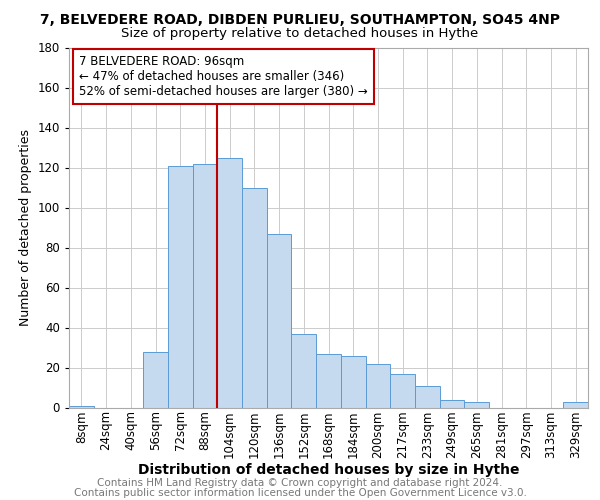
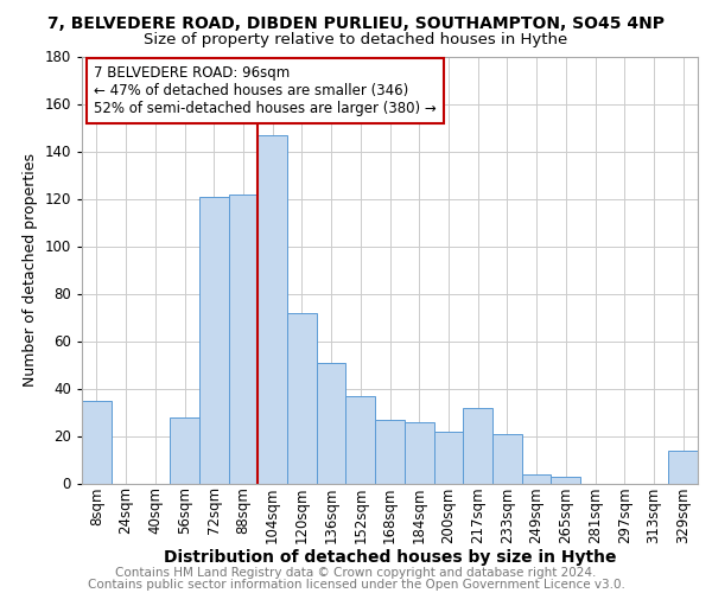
8sqm: 1 -> 35
104sqm: 125 -> 147
120sqm: 110 -> 72
136sqm: 87 -> 51
217sqm: 17 -> 32
233sqm: 11 -> 21
329sqm: 3 -> 14
